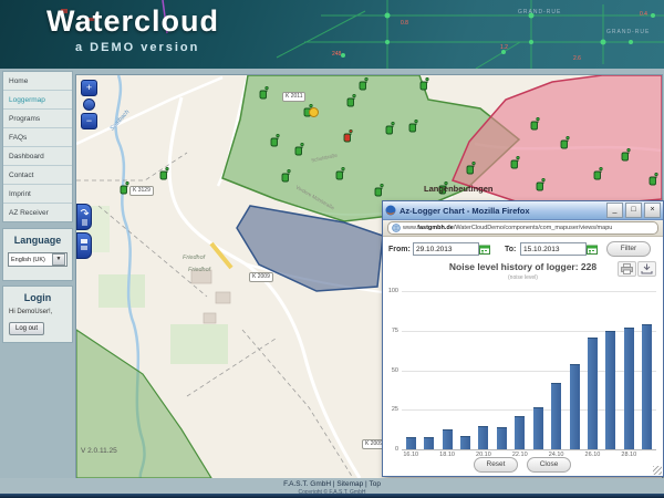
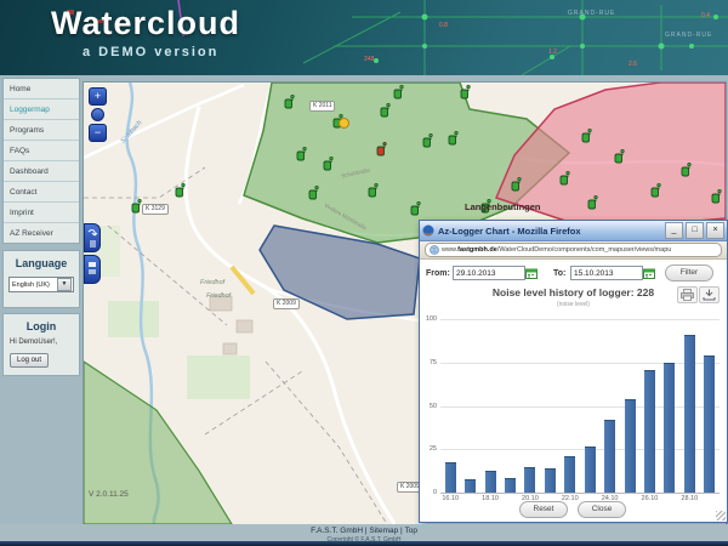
16.10: 7 -> 17
28.10: 76 -> 90
